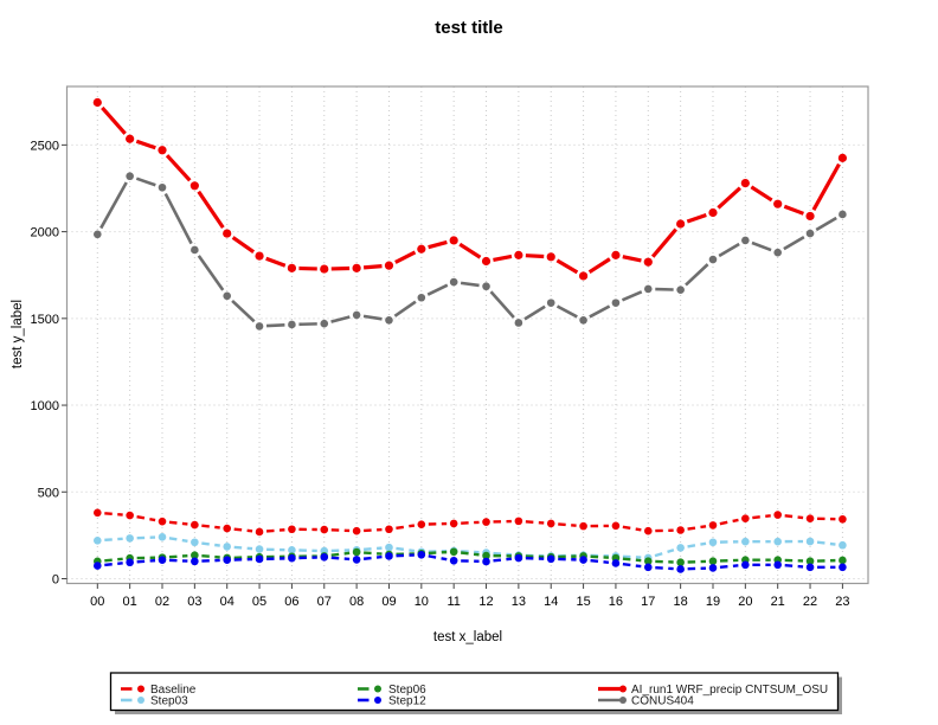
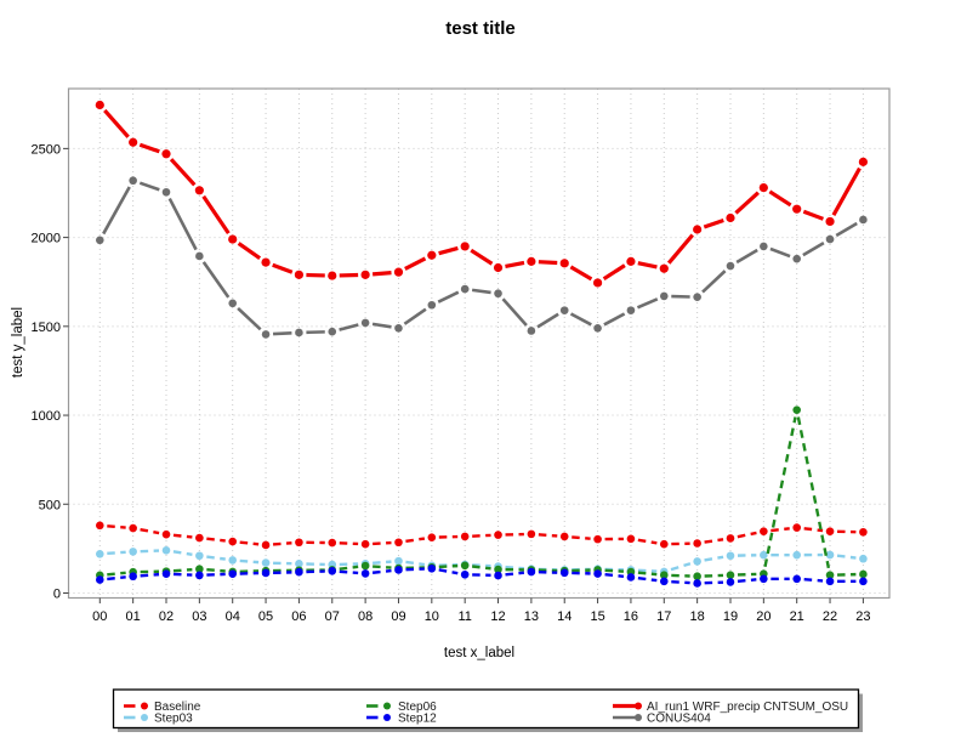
Step06/21: 110 -> 1030
